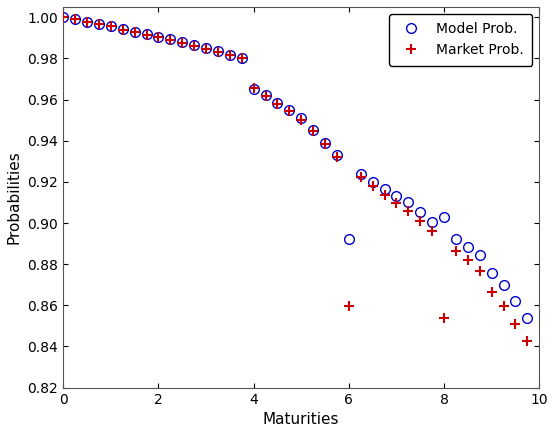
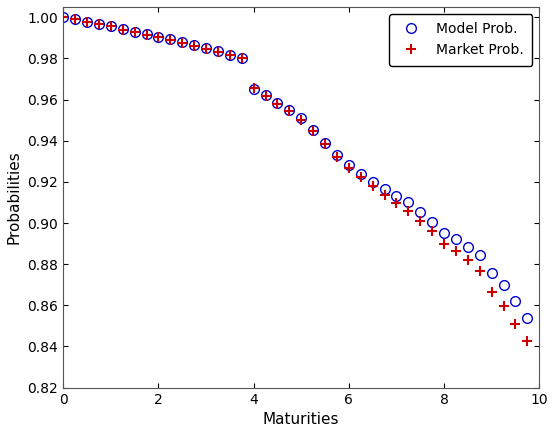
Model Prob./6: 0.8920 -> 0.9280
Market Prob./6: 0.8595 -> 0.9265
Model Prob./8: 0.9030 -> 0.8950
Market Prob./8: 0.8540 -> 0.8900
